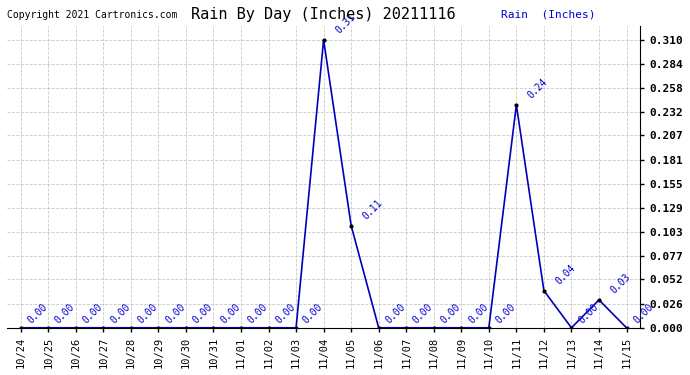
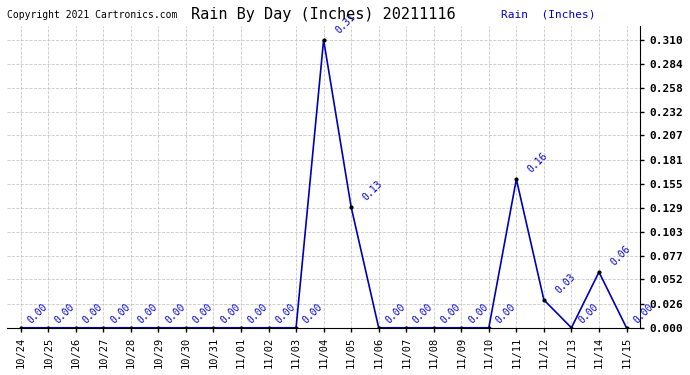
11/05: 0.11 -> 0.13
11/11: 0.24 -> 0.16
11/12: 0.04 -> 0.03
11/14: 0.03 -> 0.06
